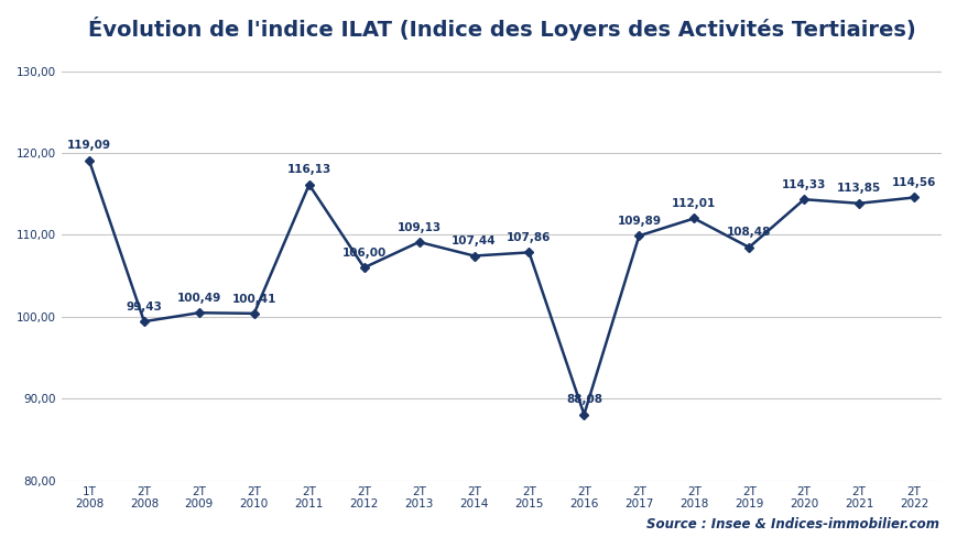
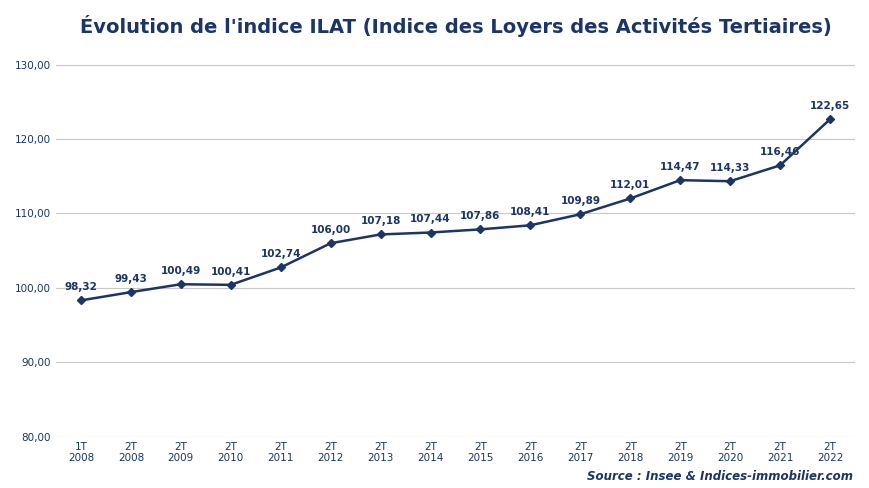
1T 2008: 119,09 -> 98,32
2T 2011: 116,13 -> 102,74
2T 2013: 109,13 -> 107,18
2T 2016: 88,08 -> 108,41
2T 2019: 108,48 -> 114,47
2T 2021: 113,85 -> 116,46
2T 2022: 114,56 -> 122,65
